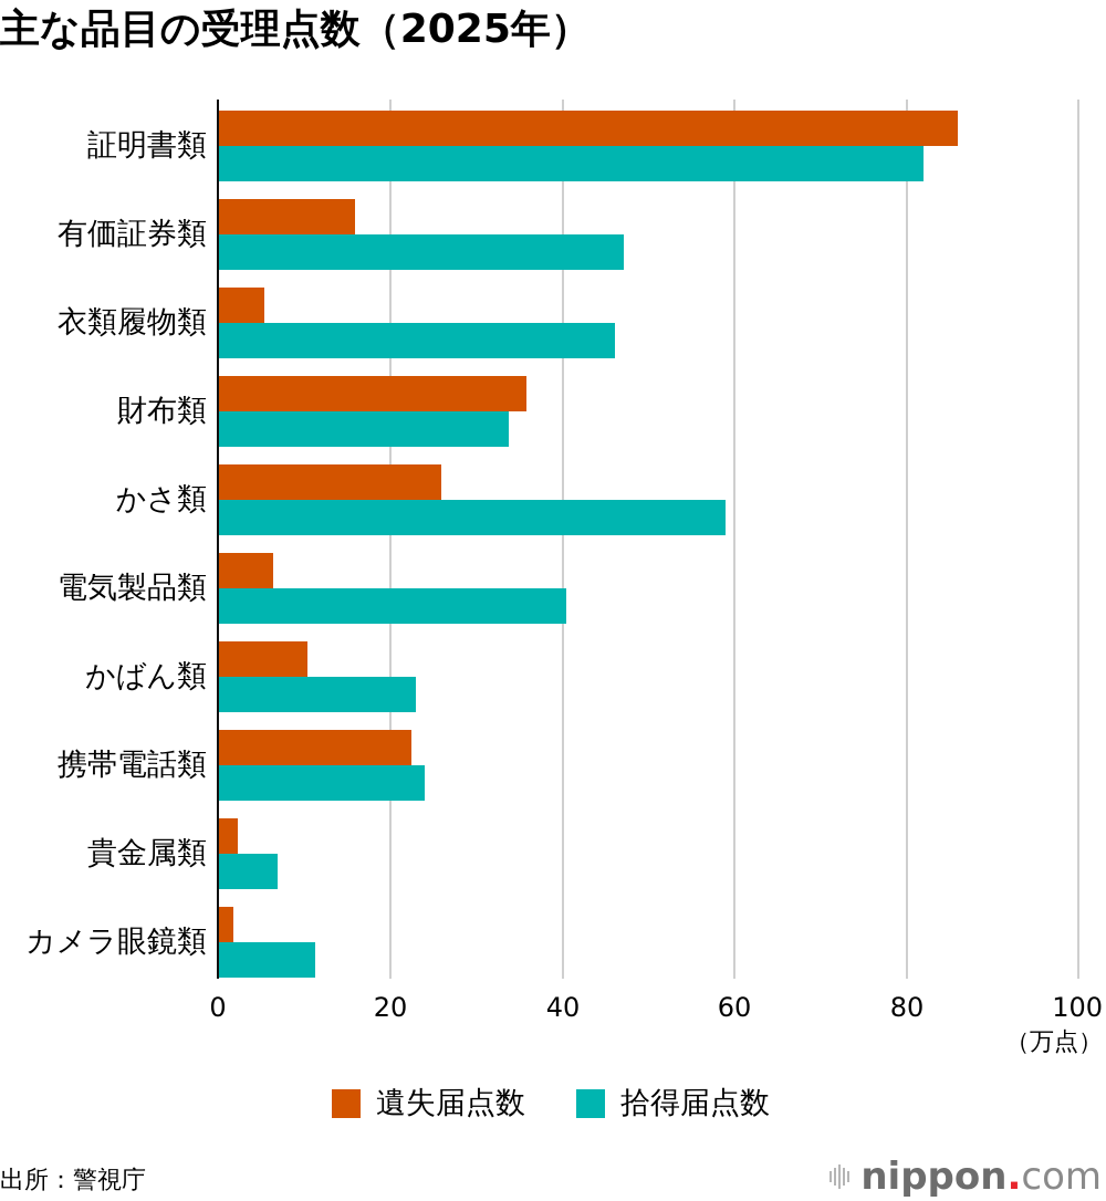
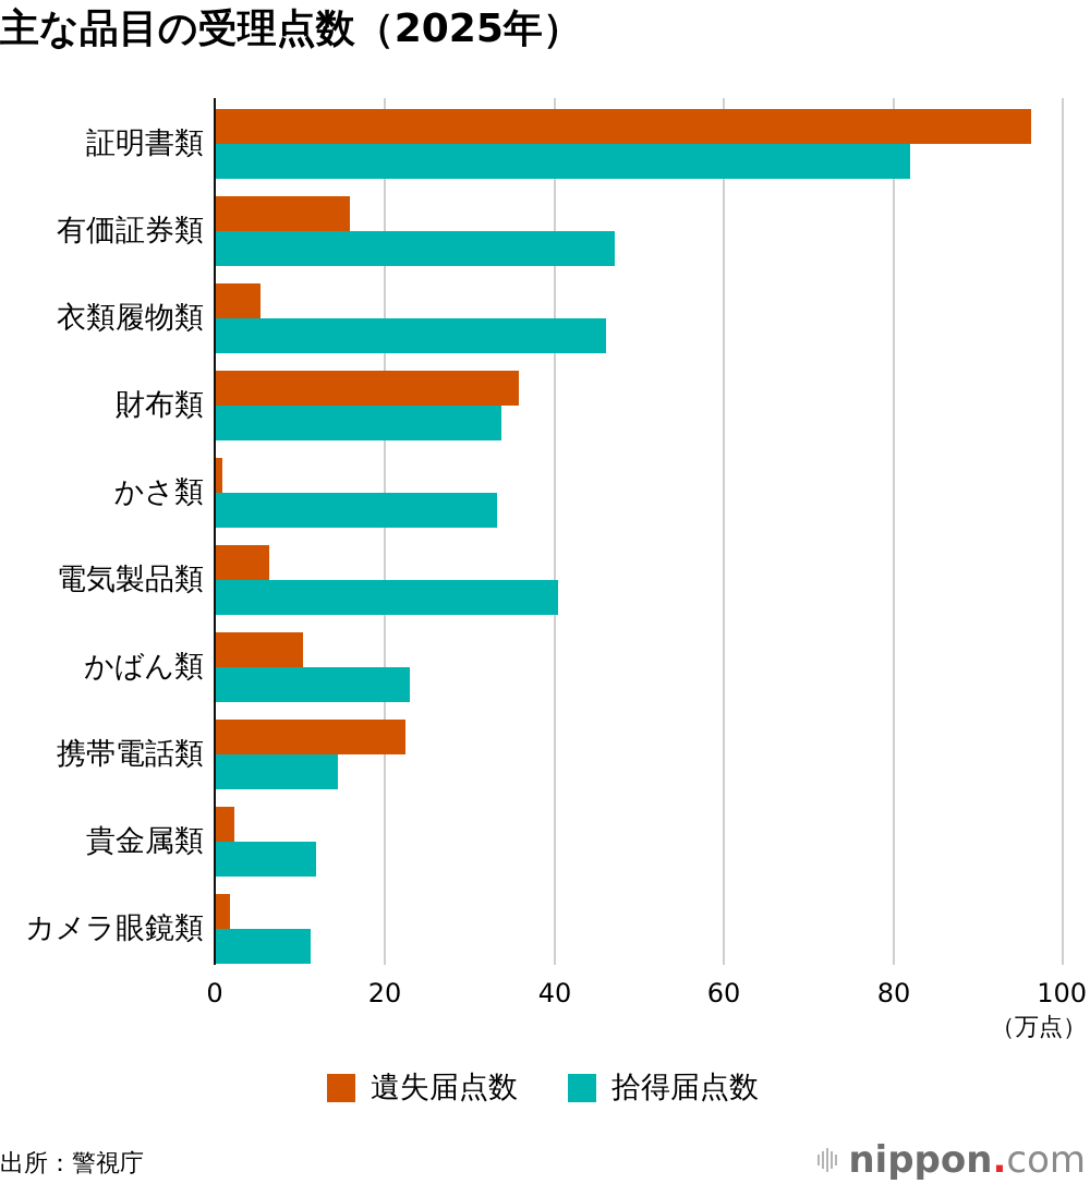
遺失届点数/証明書類: 86 -> 96
遺失届点数/かさ類: 26 -> 1
拾得届点数/かさ類: 59 -> 33
拾得届点数/携帯電話類: 24 -> 14
拾得届点数/貴金属類: 7 -> 12
